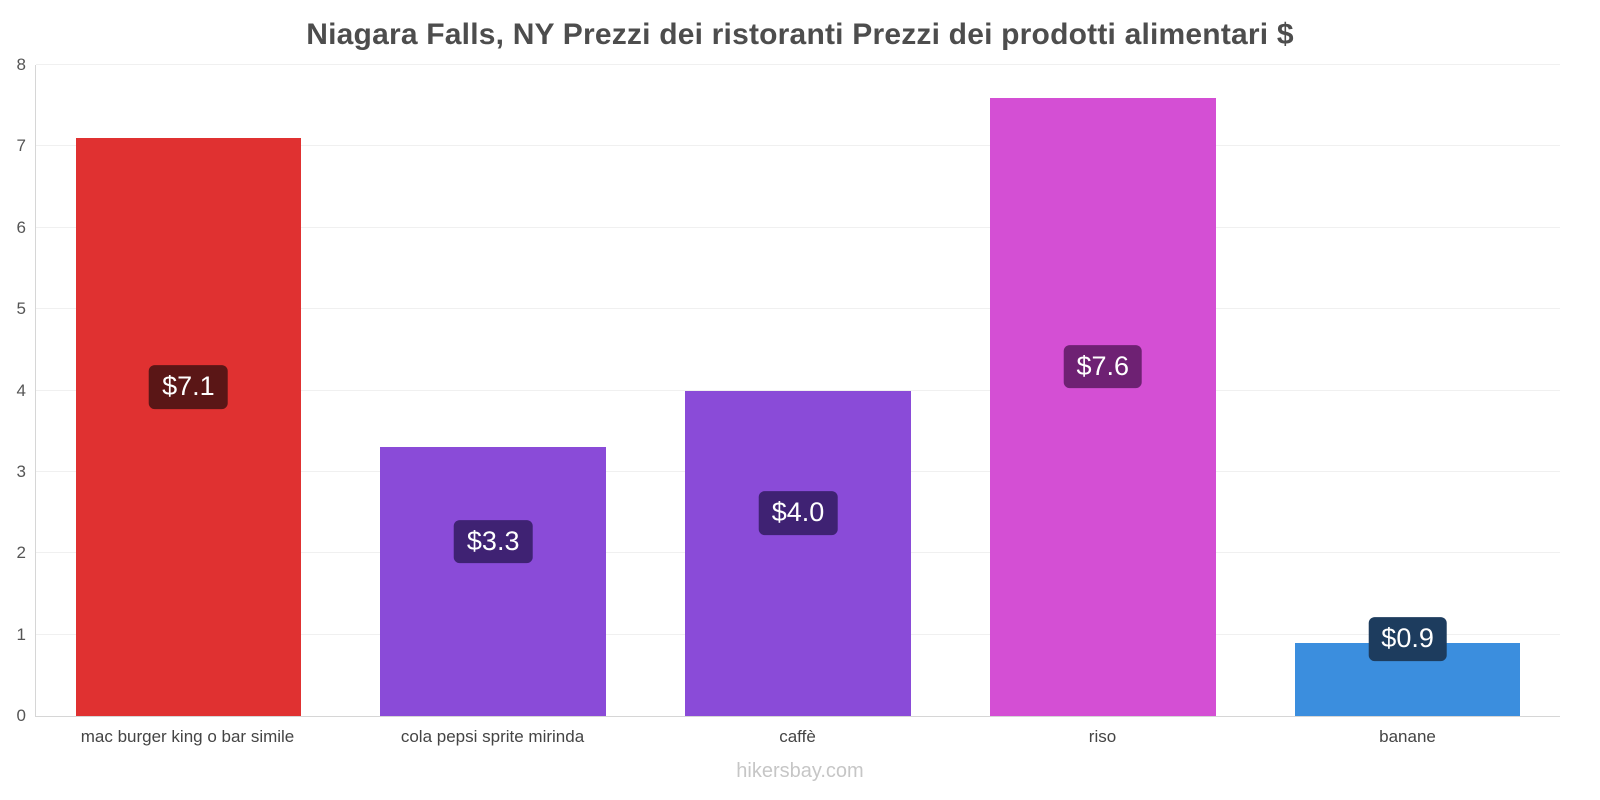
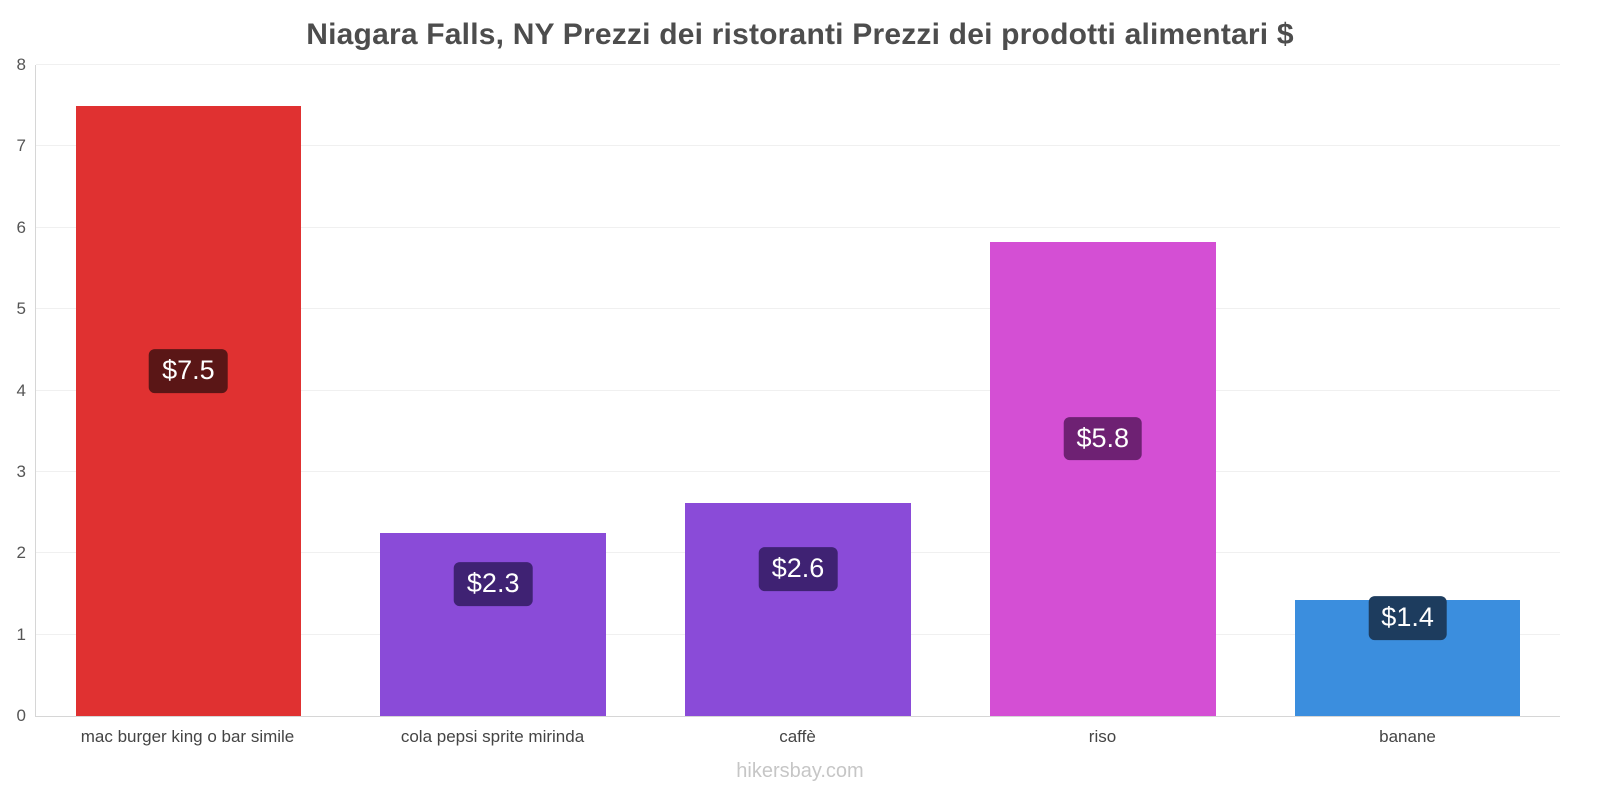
mac burger king o bar simile: $7.1 -> $7.5
cola pepsi sprite mirinda: $3.3 -> $2.3
caffè: $4.0 -> $2.6
riso: $7.6 -> $5.8
banane: $0.9 -> $1.4
